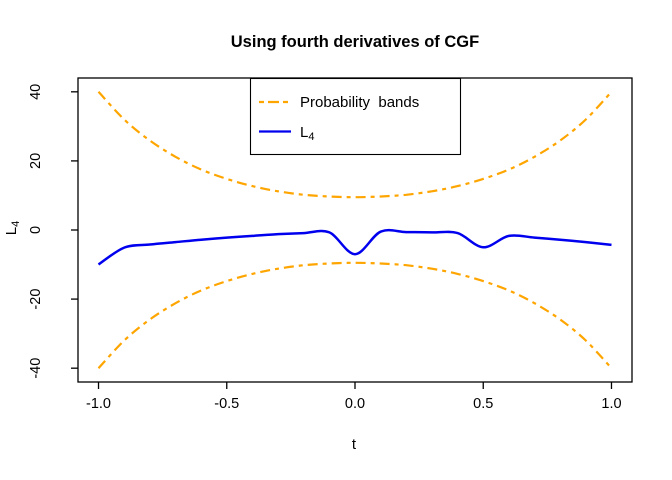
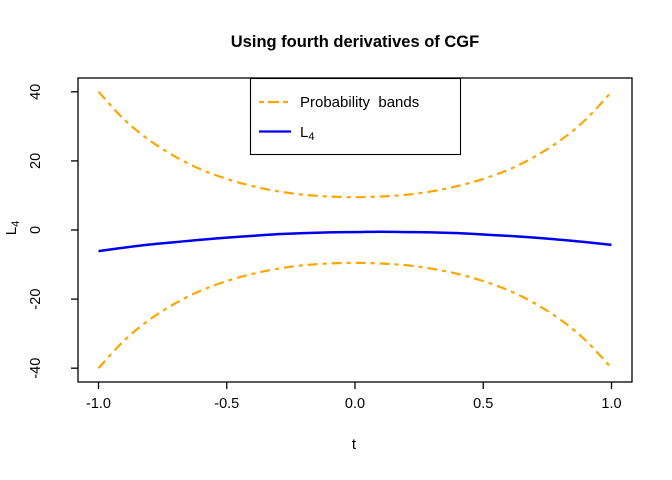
L4/-1.0: -10 -> -6
L4/0.0: -7 -> -1
L4/0.5: -5 -> -1
